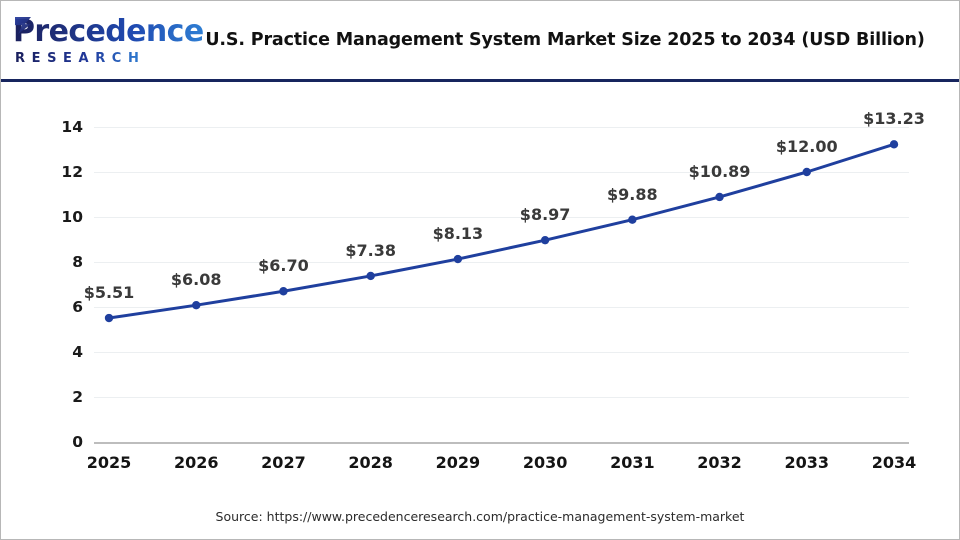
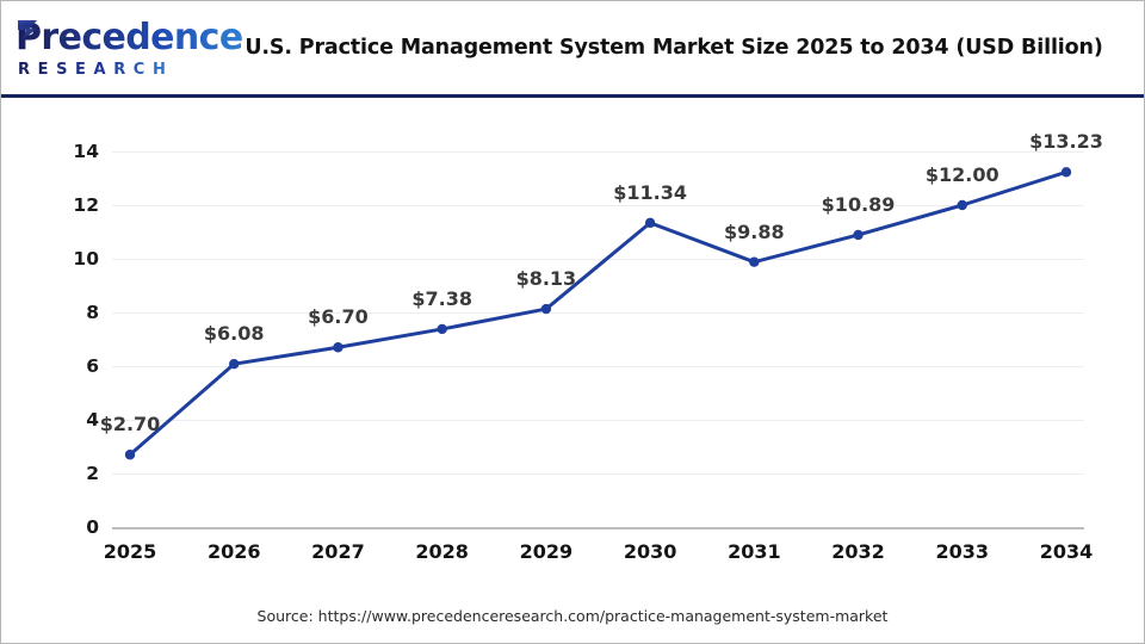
2025: $5.51 -> $2.70
2030: $8.97 -> $11.34
